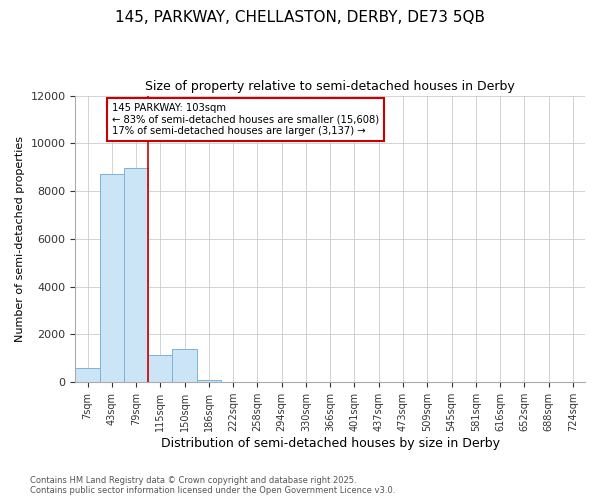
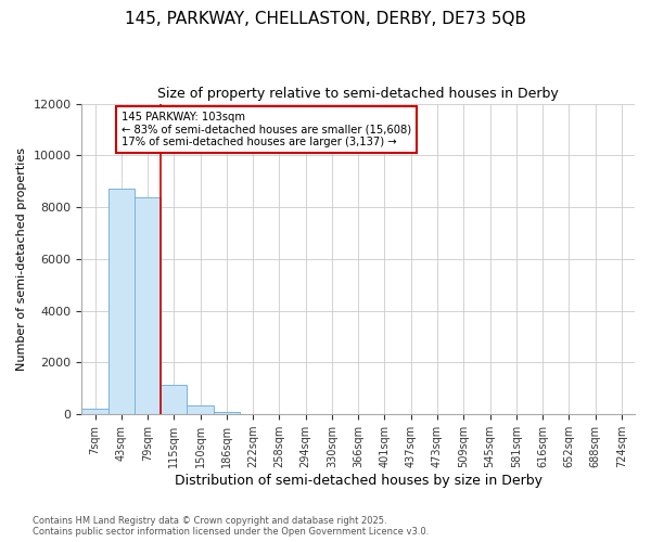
7sqm: 600 -> 200
79sqm: 8950 -> 8400
150sqm: 1400 -> 350
